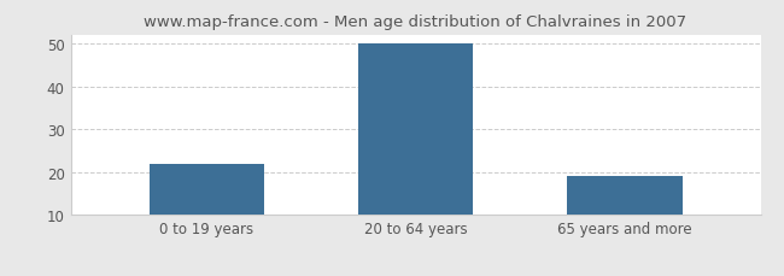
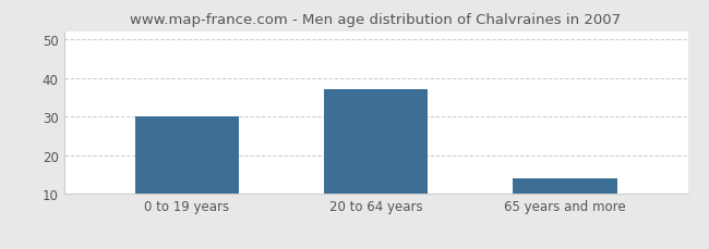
0 to 19 years: 22 -> 30
20 to 64 years: 50 -> 37
65 years and more: 19 -> 14
